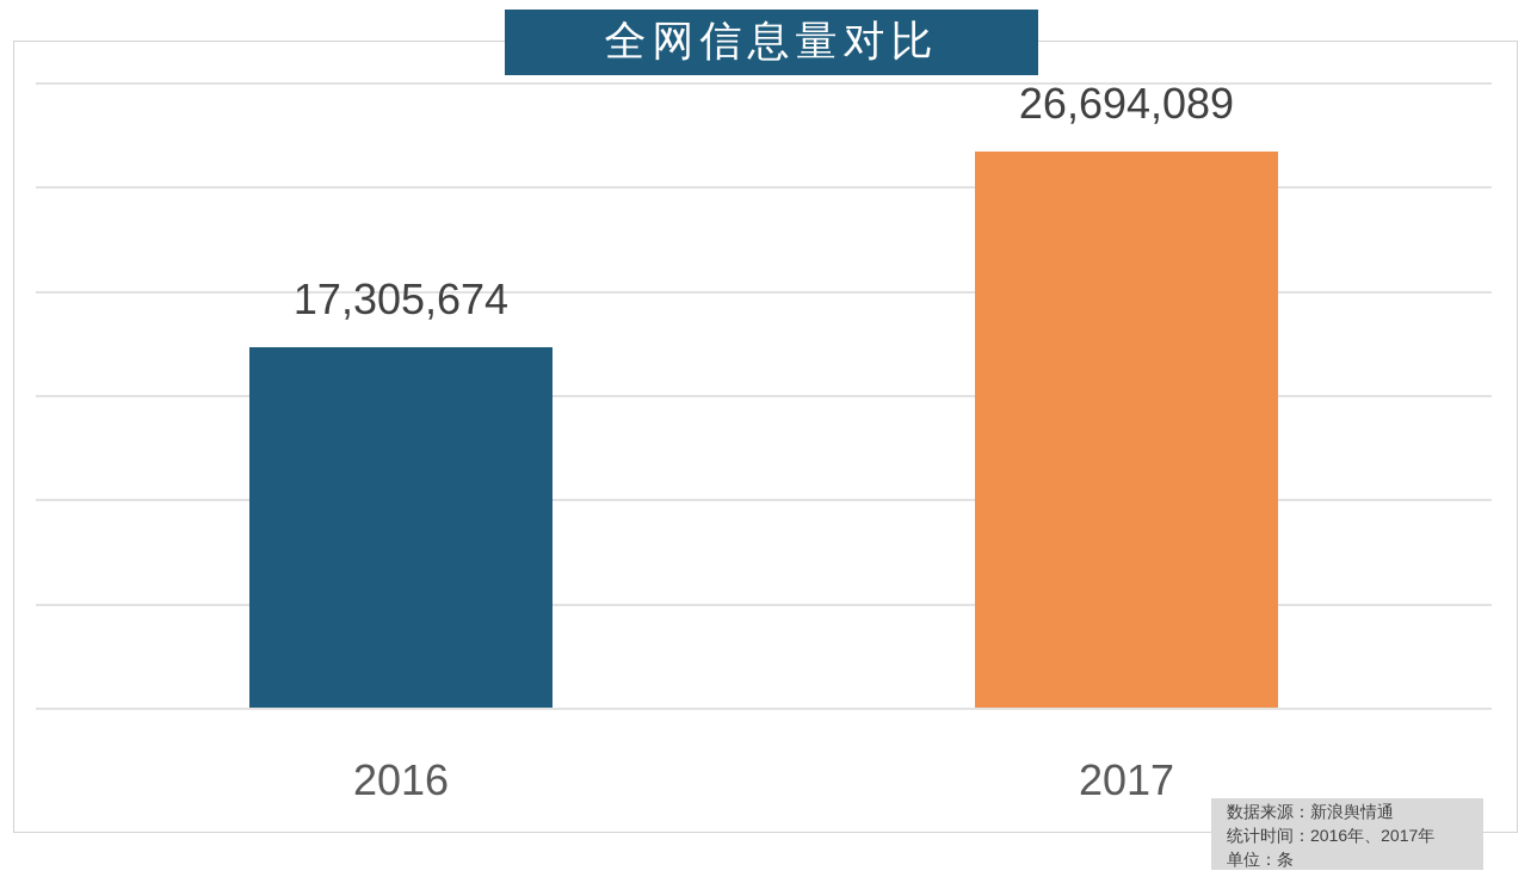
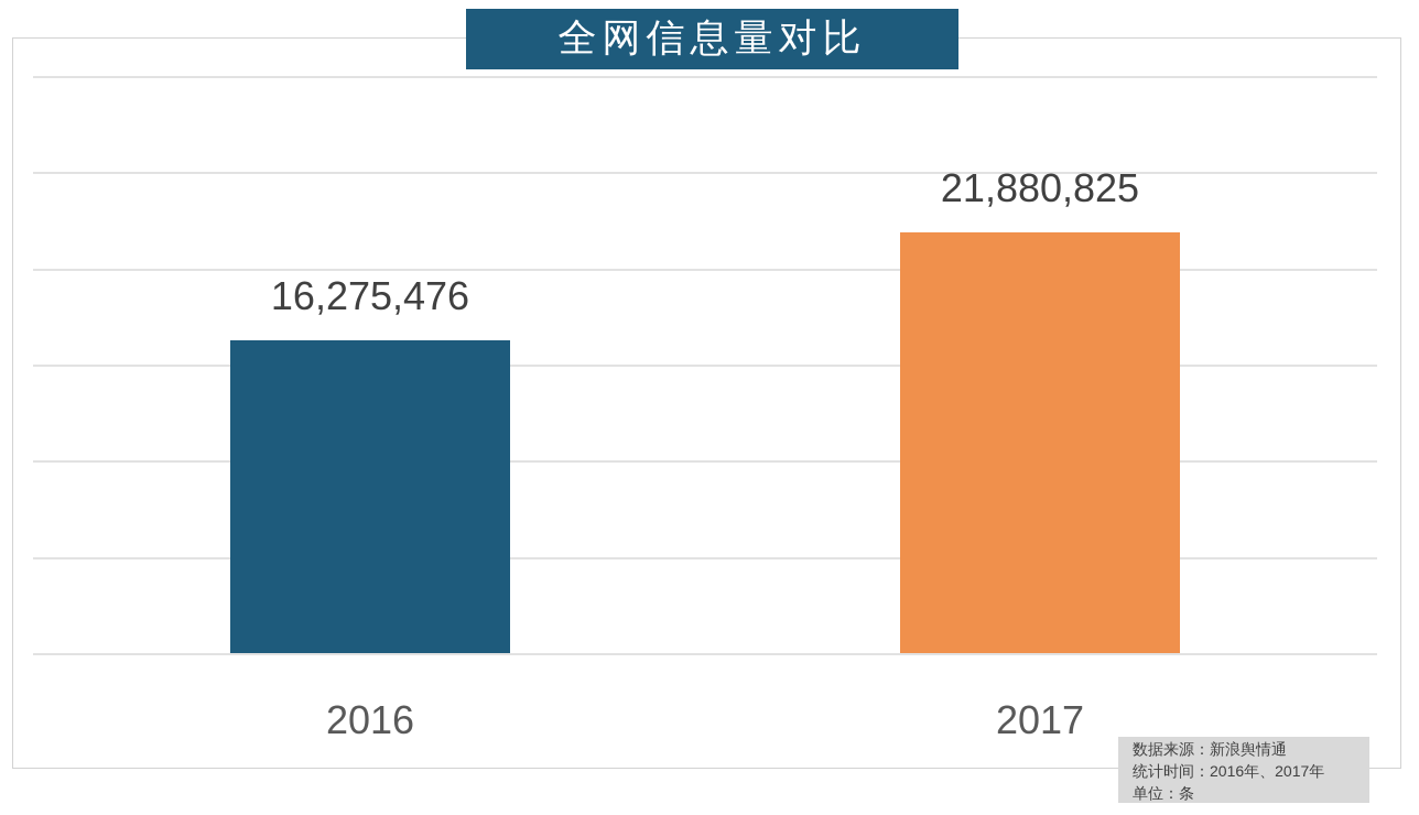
2016: 17,305,674 -> 16,275,476
2017: 26,694,089 -> 21,880,825
